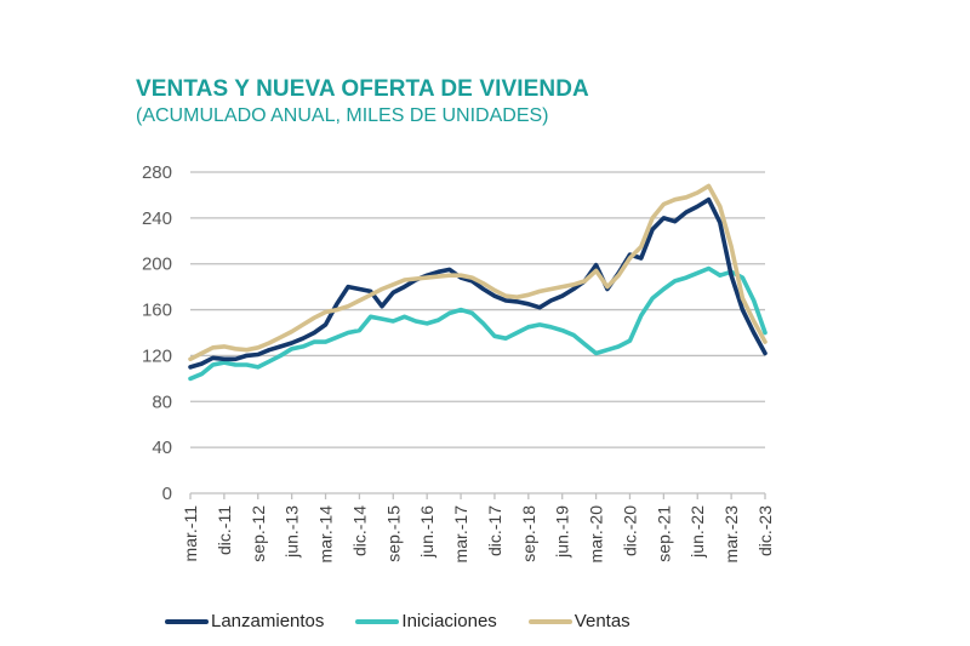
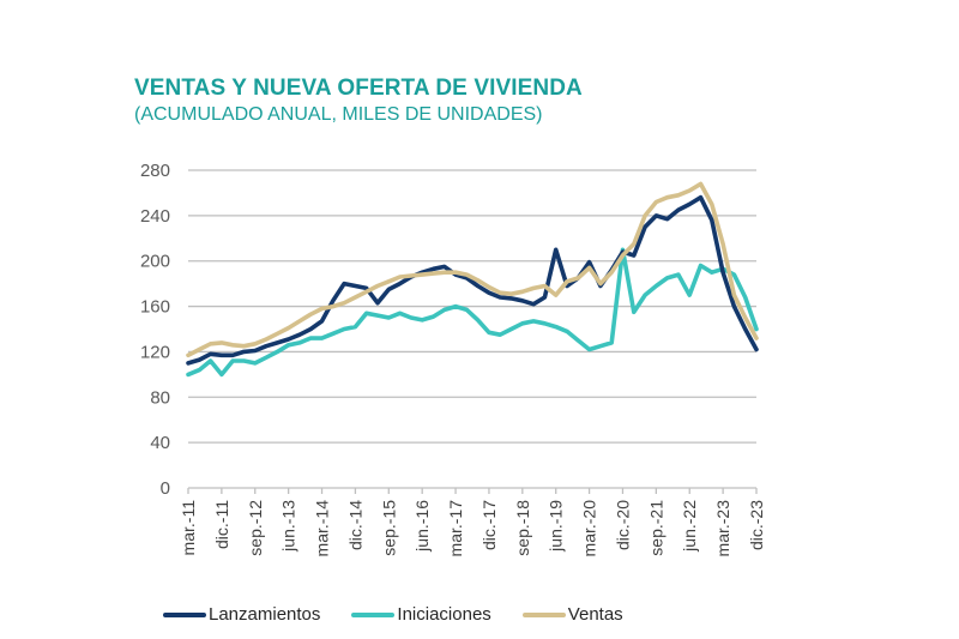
Iniciaciones/dic.-11: 110 -> 100
Lanzamientos/jun.-19: 170 -> 210
Ventas/jun.-19: 180 -> 170
Iniciaciones/dic.-20: 130 -> 210
Iniciaciones/jun.-22: 190 -> 170
